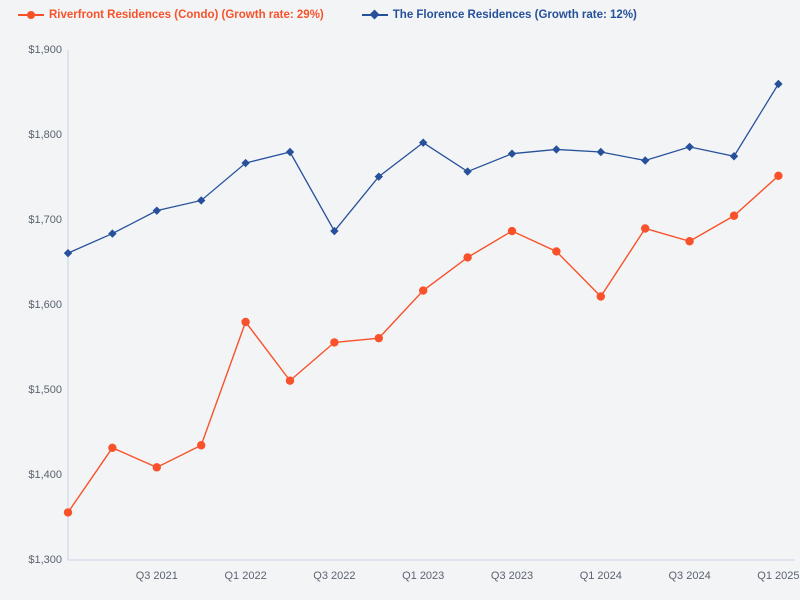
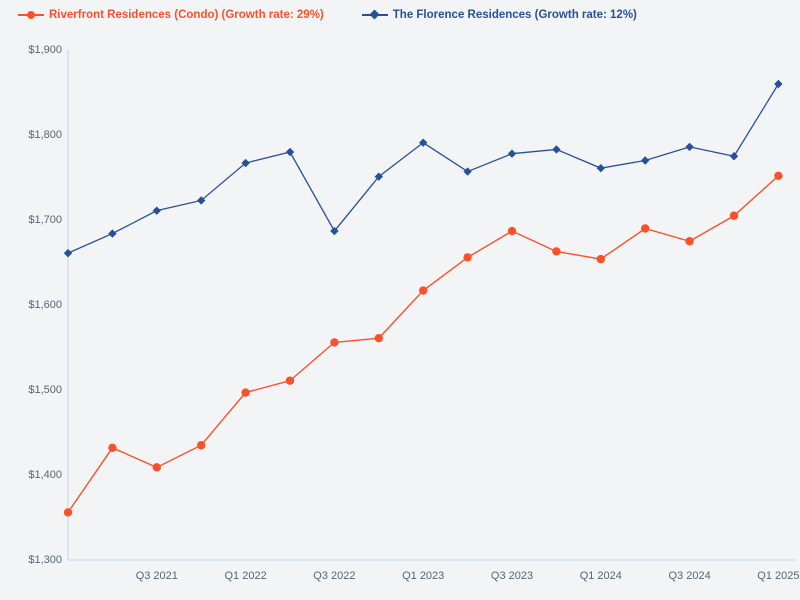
Riverfront Residences (Condo) (Growth rate: 29%)/Q1 2022: $1580 -> $1500
Riverfront Residences (Condo) (Growth rate: 29%)/Q1 2024: $1610 -> $1650
The Florence Residences (Growth rate: 12%)/Q1 2024: $1780 -> $1760
